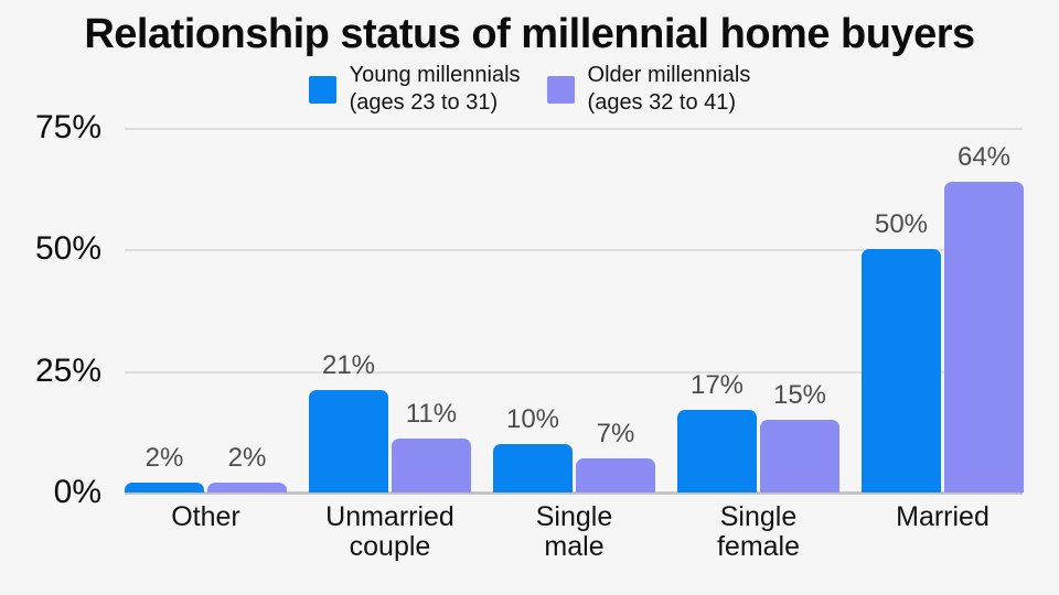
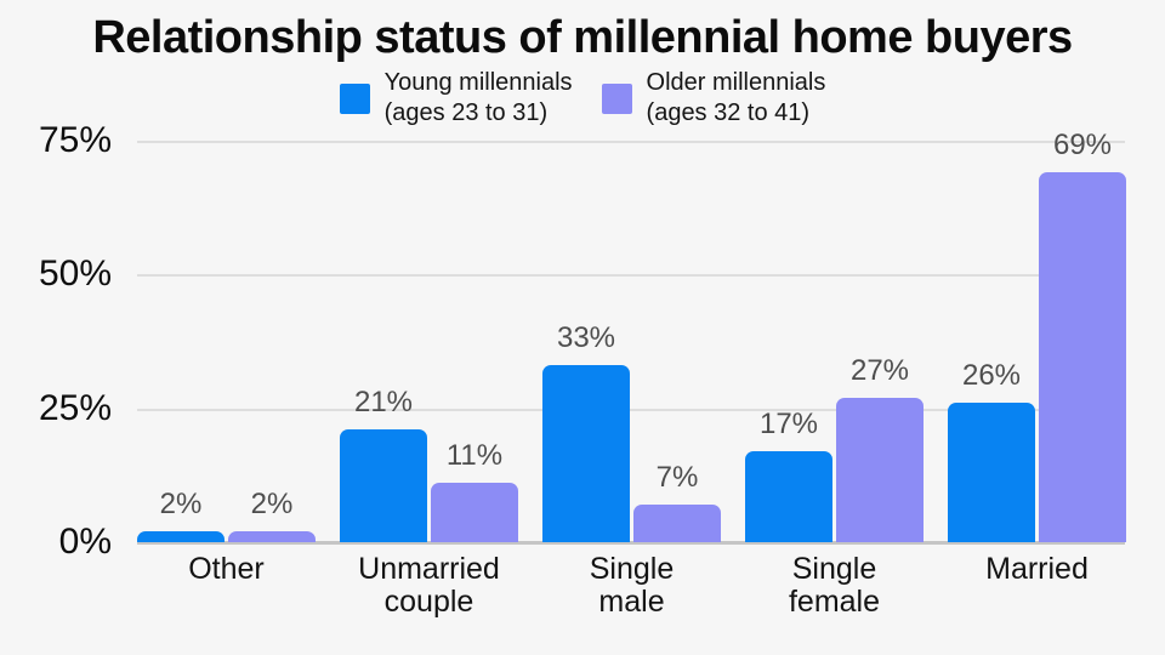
Young millennials (ages 23 to 31)/Single male: 10% -> 33%
Older millennials (ages 32 to 41)/Single female: 15% -> 27%
Young millennials (ages 23 to 31)/Married: 50% -> 26%
Older millennials (ages 32 to 41)/Married: 64% -> 69%
